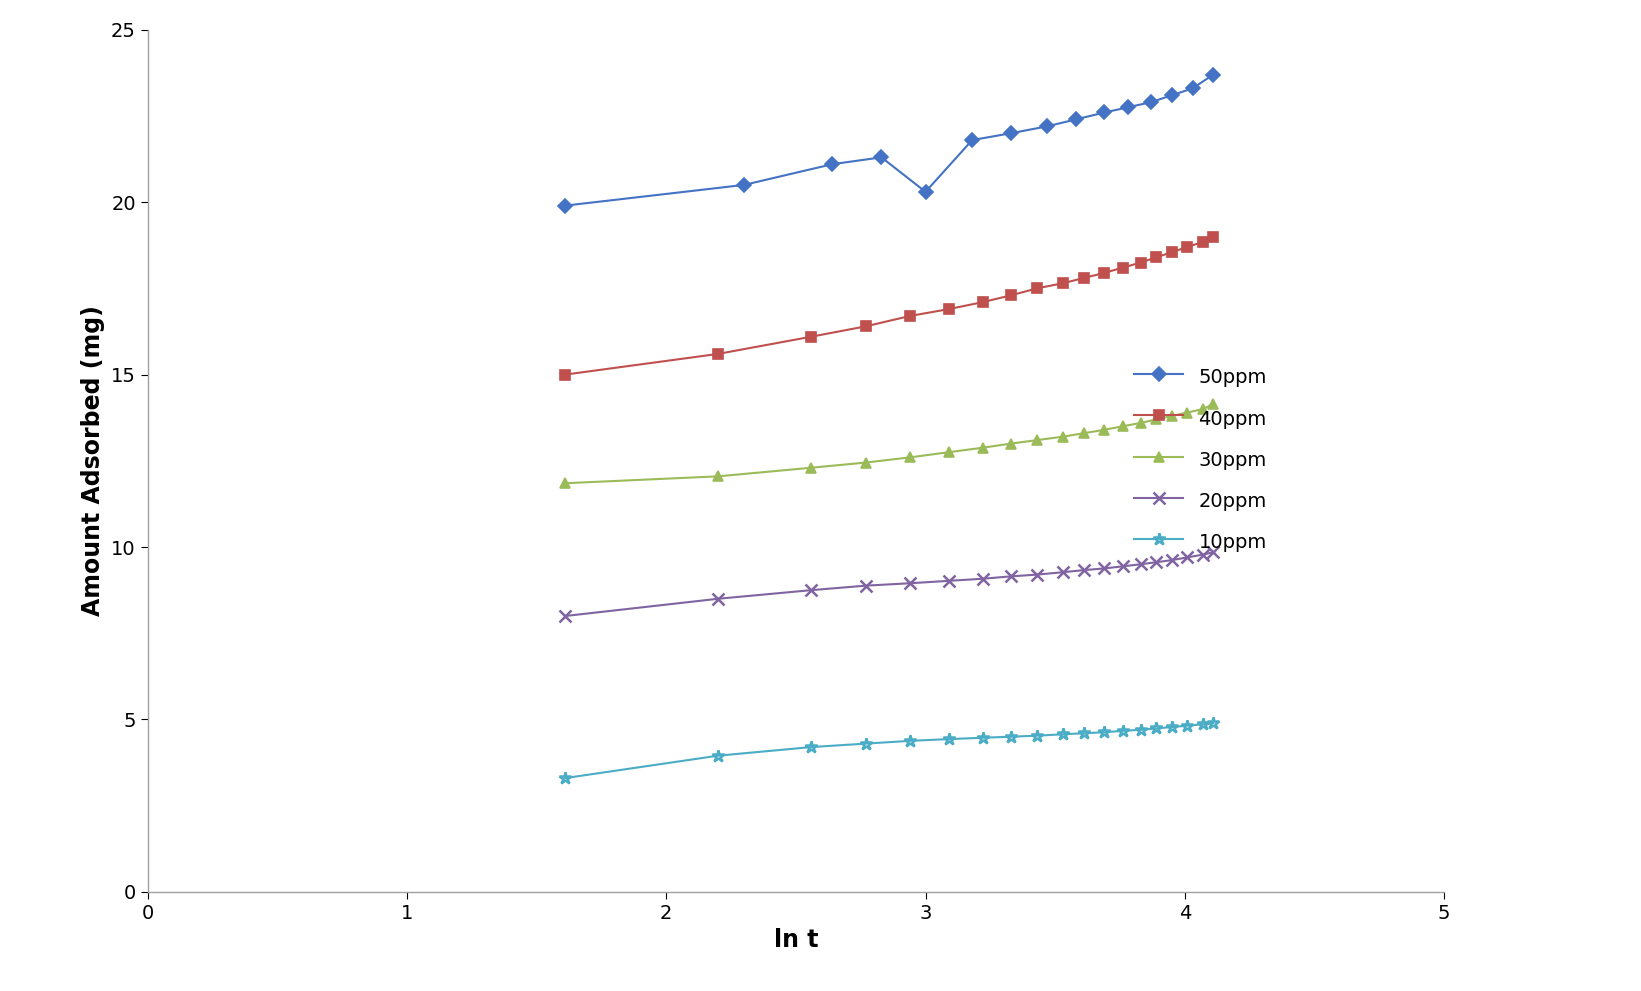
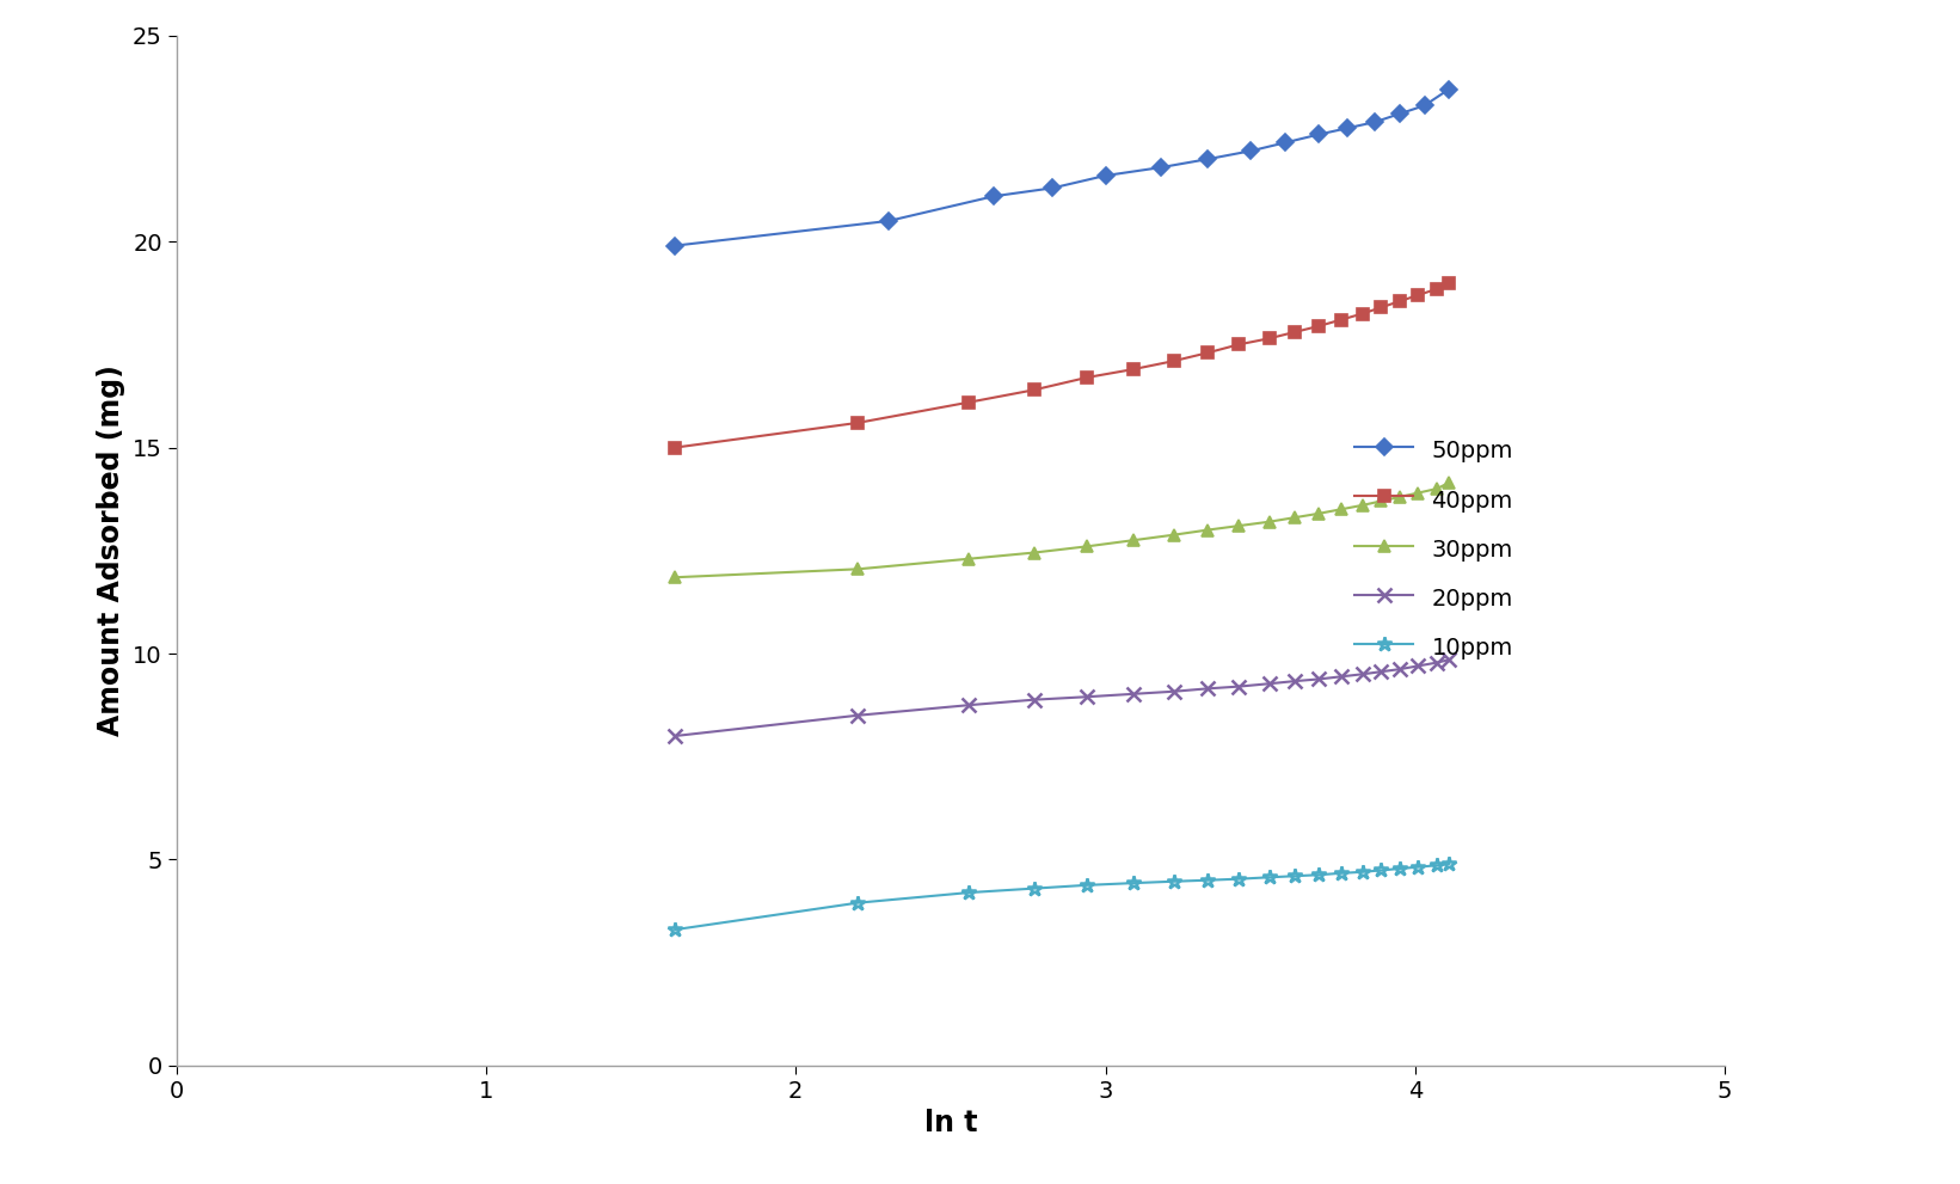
50ppm/3: 20.30 -> 21.60
